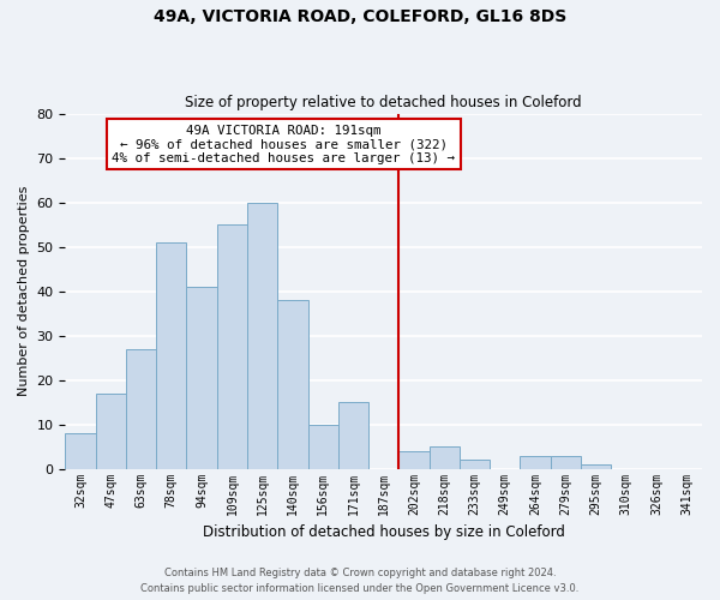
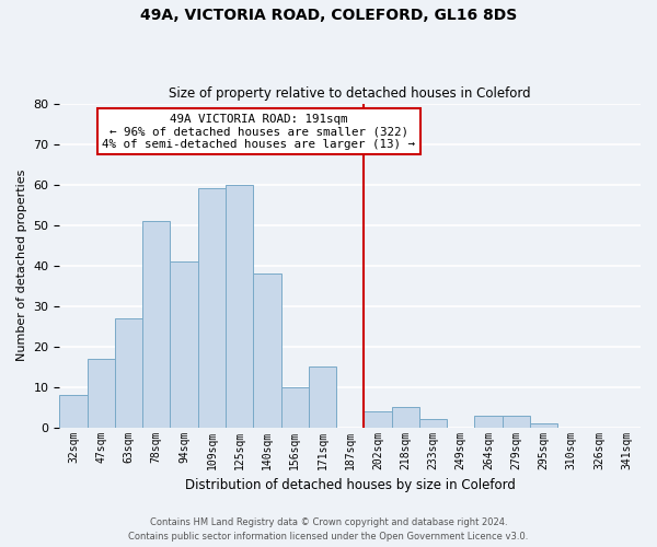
109sqm: 55 -> 59
